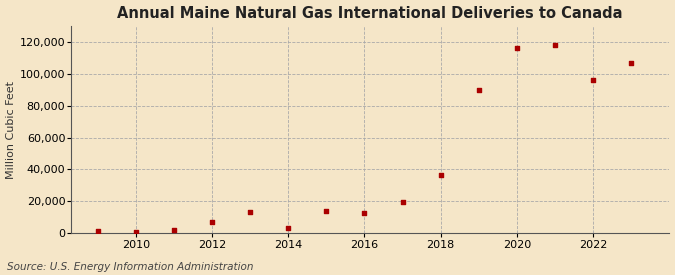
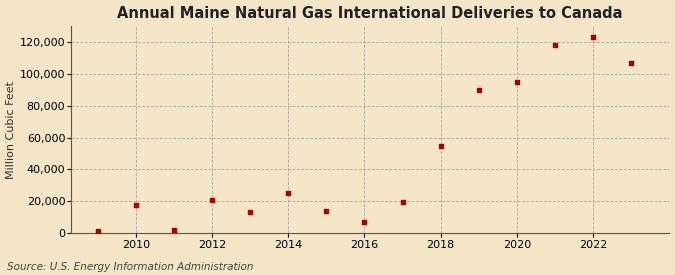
2010: 0 -> 18,000
2012: 7,000 -> 21,000
2014: 3,000 -> 25,000
2016: 12,000 -> 7,000
2018: 36,000 -> 55,000
2020: 116,000 -> 95,000
2022: 96,000 -> 123,000
